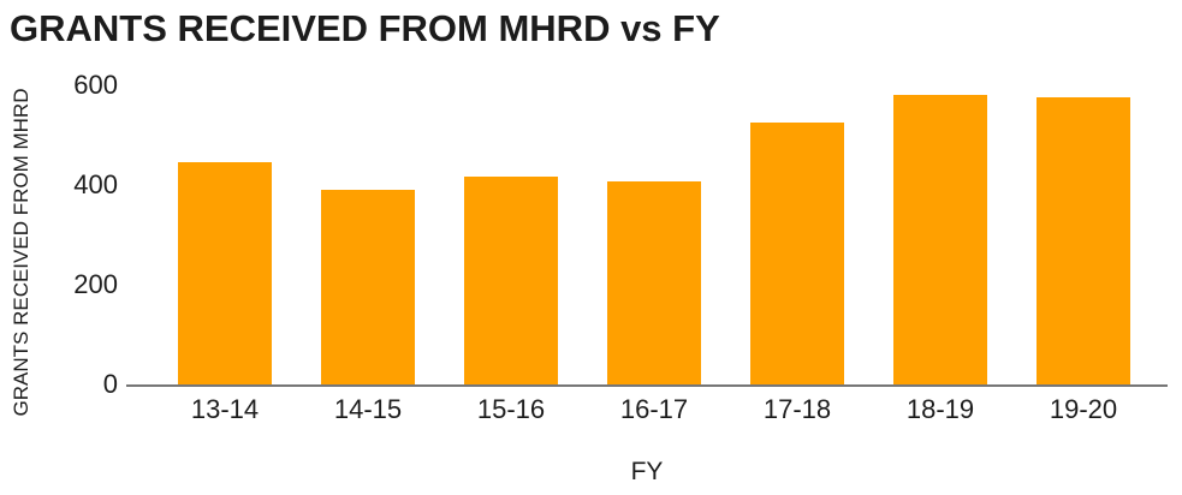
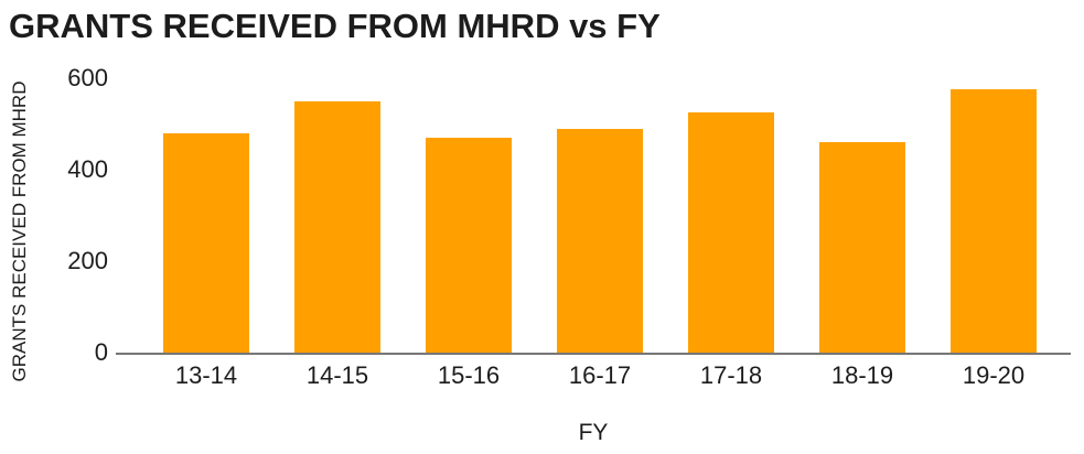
13-14: 440 -> 480
14-15: 390 -> 550
15-16: 420 -> 470
16-17: 410 -> 490
18-19: 580 -> 460
